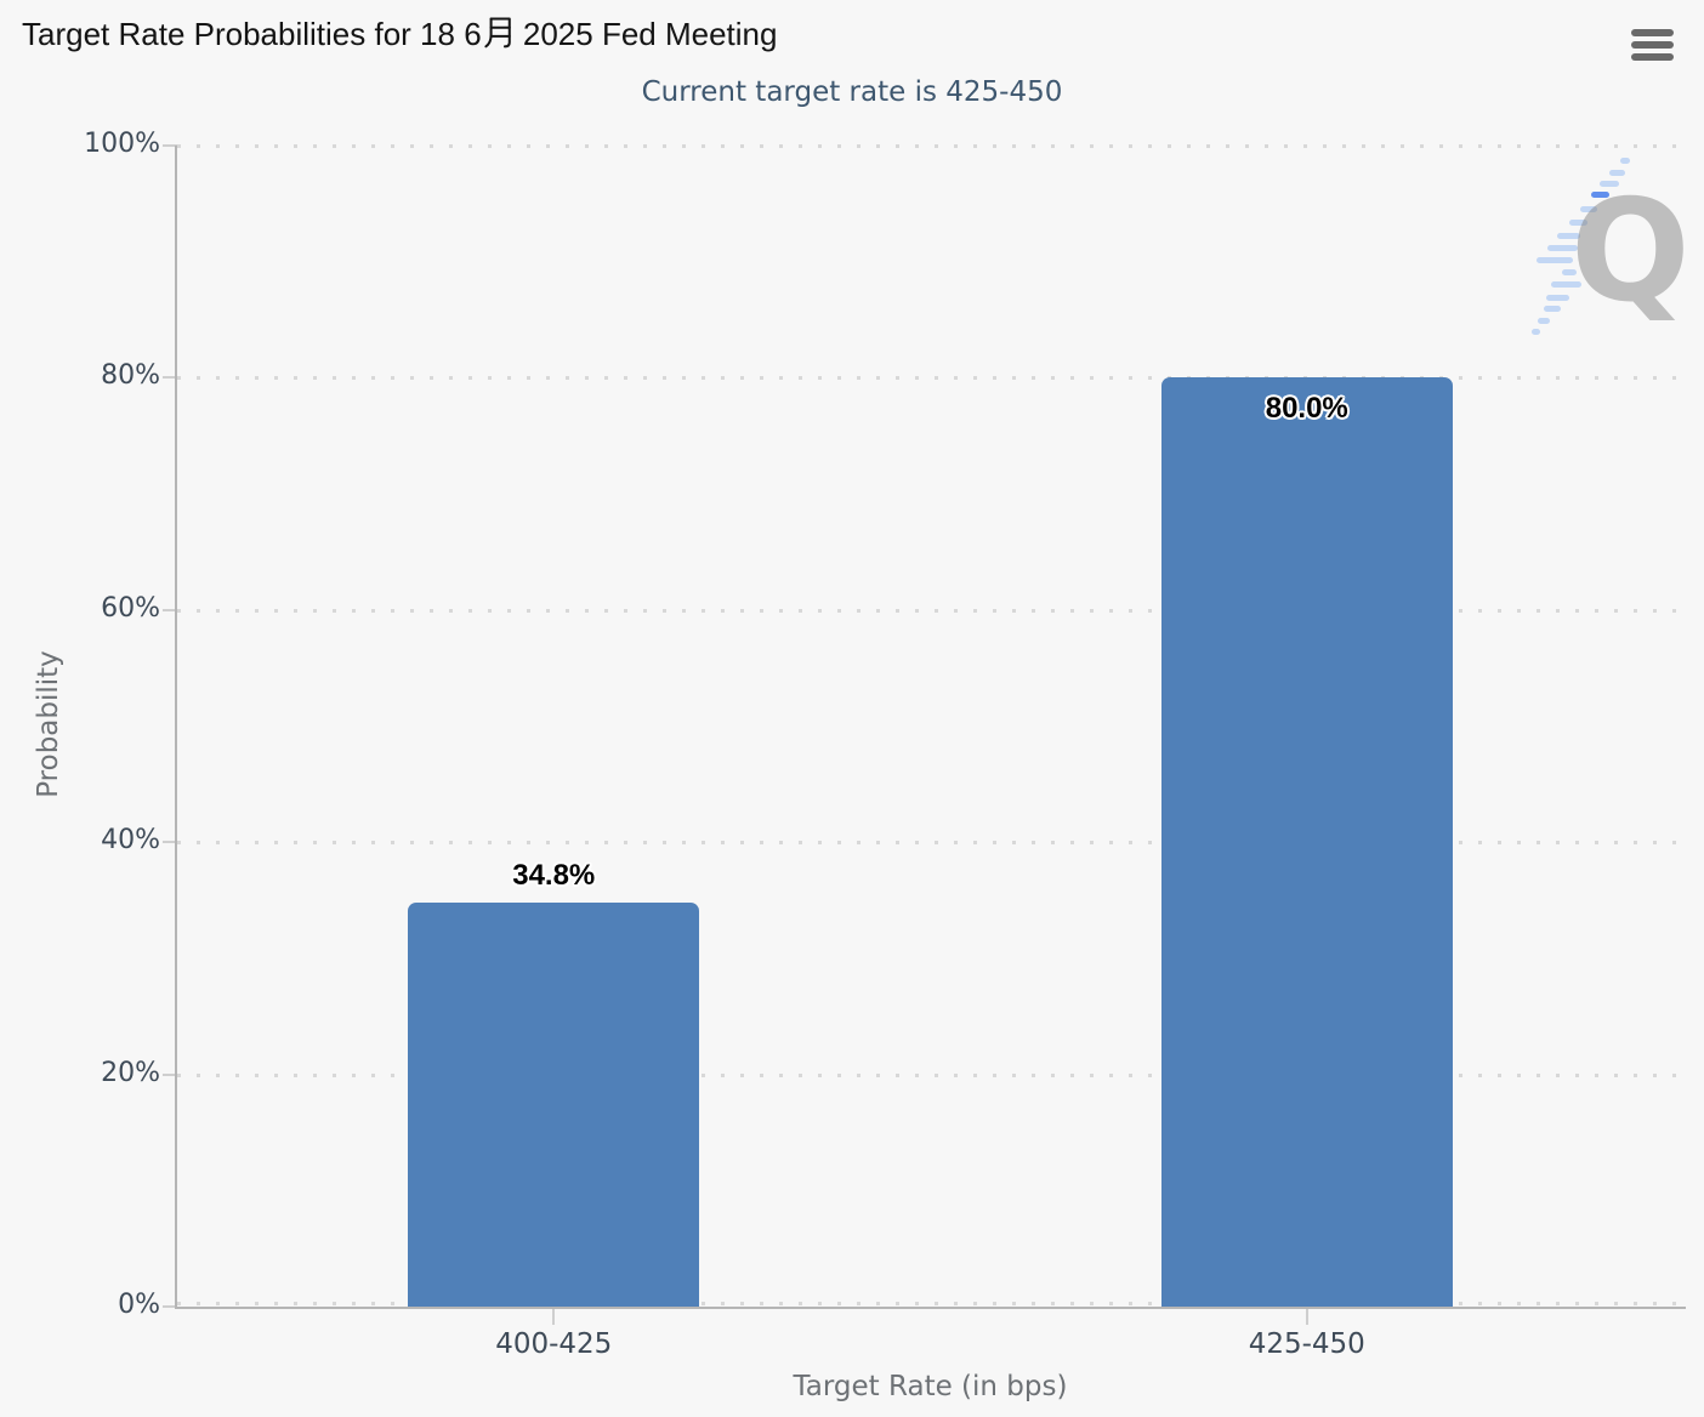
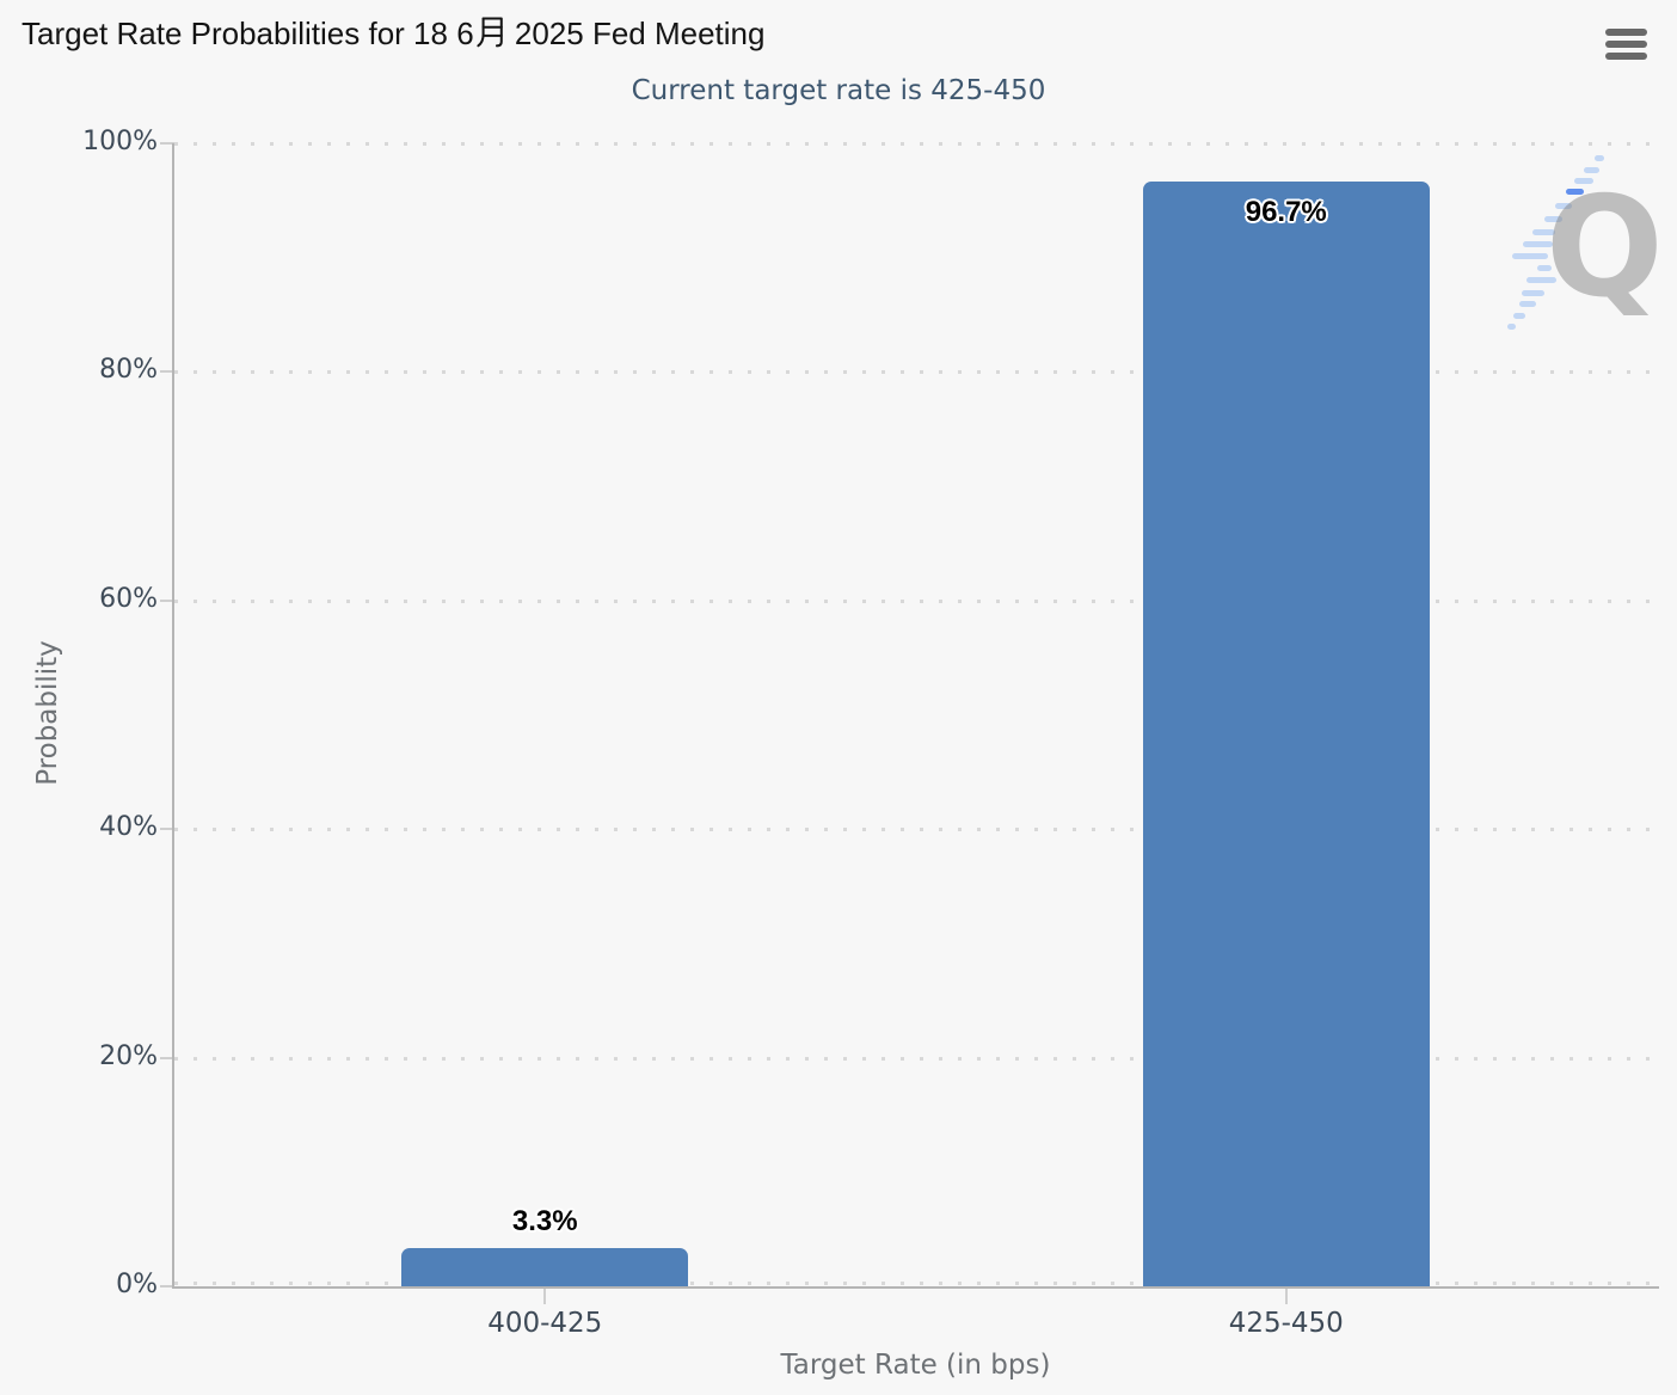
400-425: 34.8% -> 3.3%
425-450: 80.0% -> 96.7%
